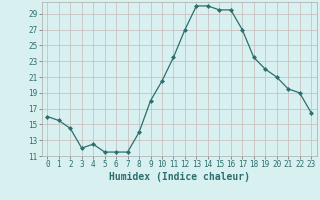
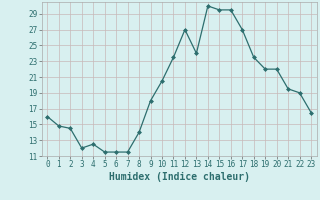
1: 15.5 -> 14.8
13: 30.0 -> 24.0
20: 21.0 -> 22.0
